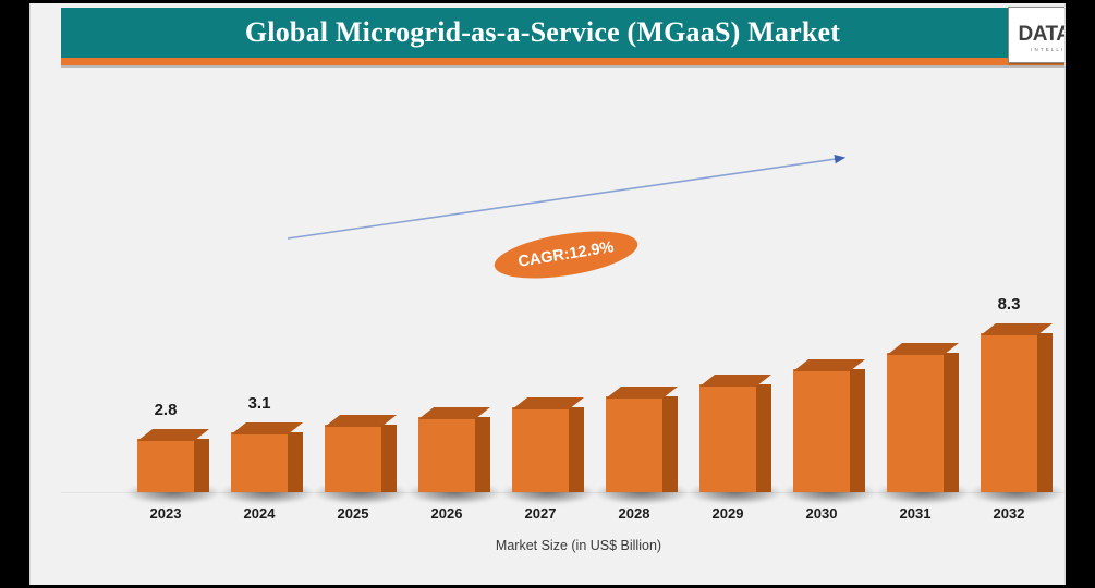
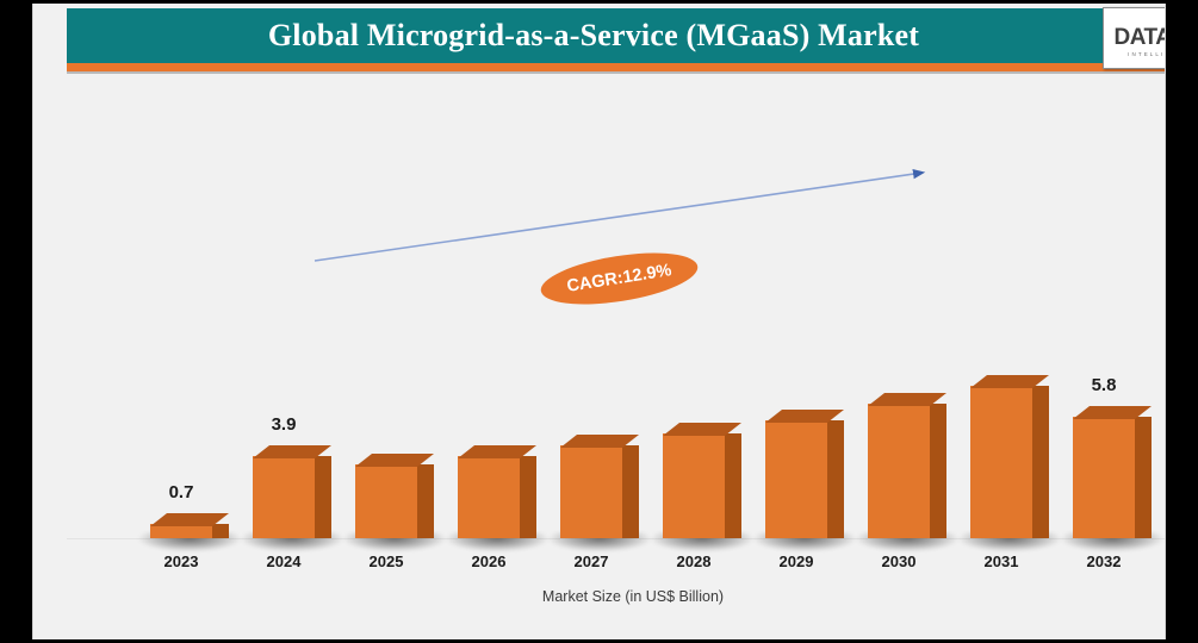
2023: 2.8 -> 0.7
2024: 3.1 -> 3.9
2032: 8.3 -> 5.8
